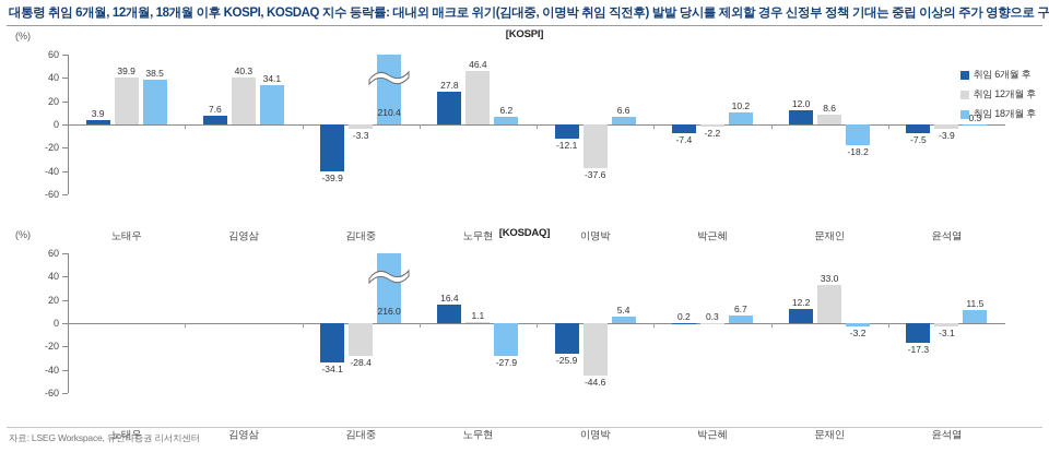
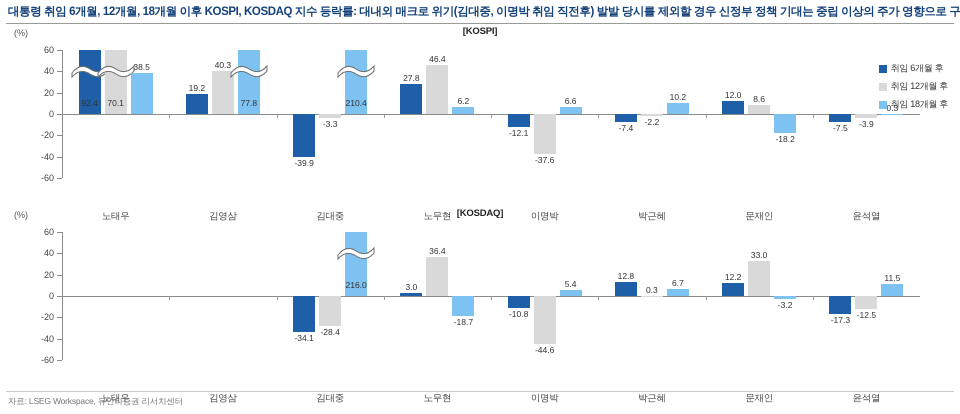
[KOSPI]/취임 6개월 후/노태우: 3.9 -> 92.4
[KOSPI]/취임 12개월 후/노태우: 39.9 -> 70.1
[KOSPI]/취임 6개월 후/김영삼: 7.6 -> 19.2
[KOSPI]/취임 18개월 후/김영삼: 34.1 -> 77.8
[KOSDAQ]/취임 6개월 후/노무현: 16.4 -> 3.0
[KOSDAQ]/취임 12개월 후/노무현: 1.1 -> 36.4
[KOSDAQ]/취임 18개월 후/노무현: -27.9 -> -18.7
[KOSDAQ]/취임 6개월 후/이명박: -25.9 -> -10.8
[KOSDAQ]/취임 6개월 후/박근혜: 0.2 -> 12.8
[KOSDAQ]/취임 12개월 후/윤석열: -3.1 -> -12.5
